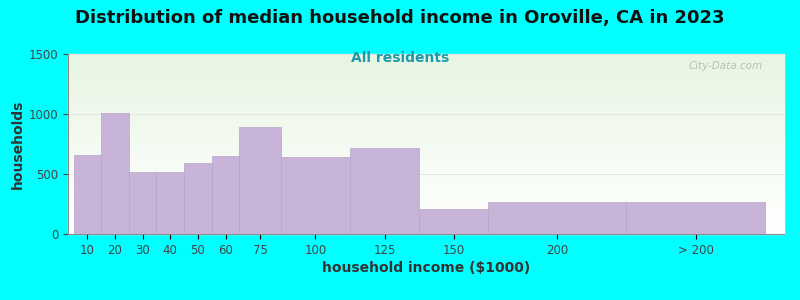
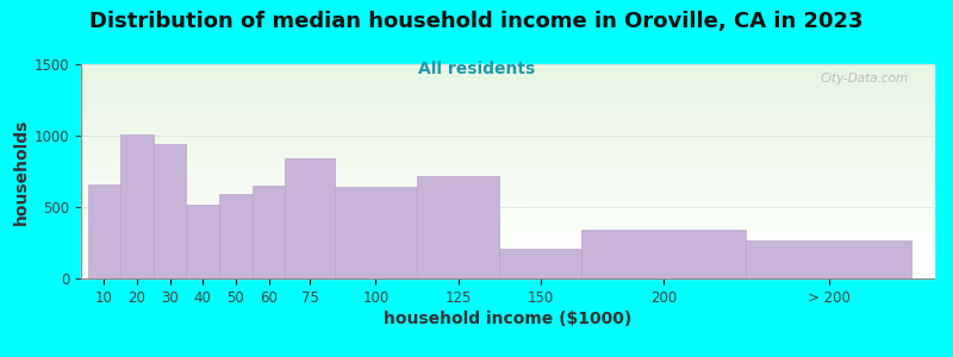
30: 520 -> 940
75: 890 -> 840
200: 270 -> 340
